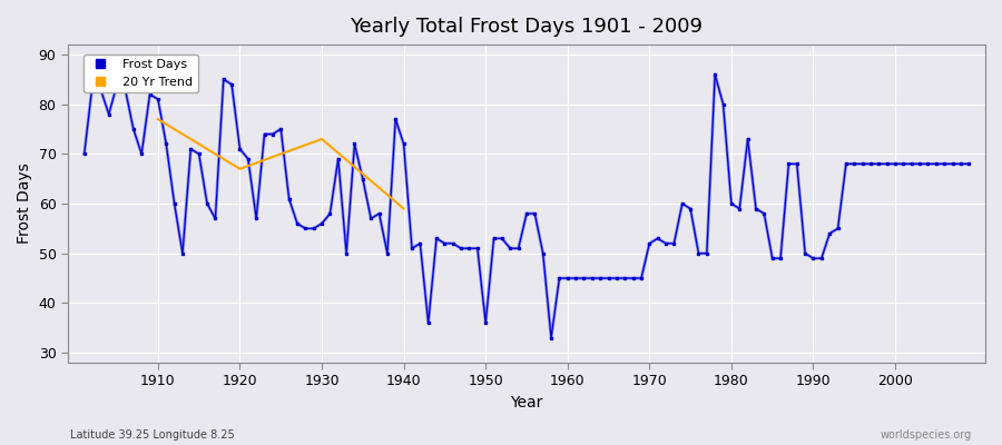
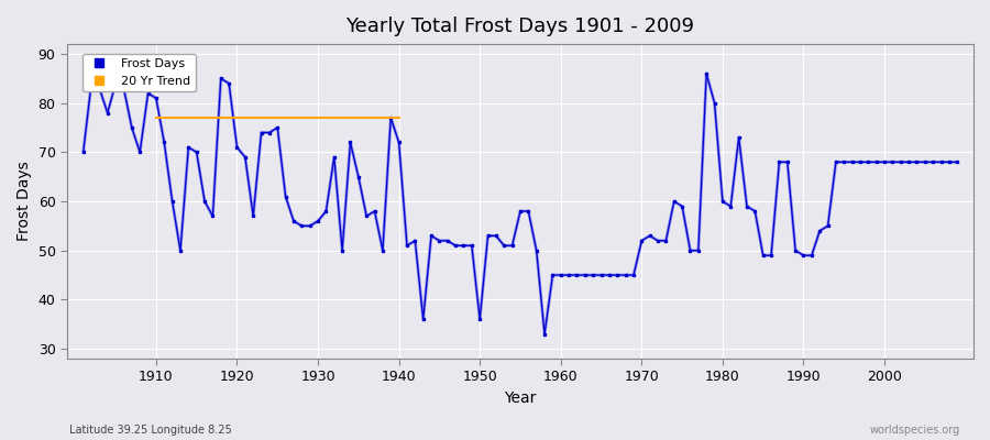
20 Yr Trend/1920: 67 -> 77
20 Yr Trend/1930: 73 -> 77
20 Yr Trend/1940: 59 -> 77
